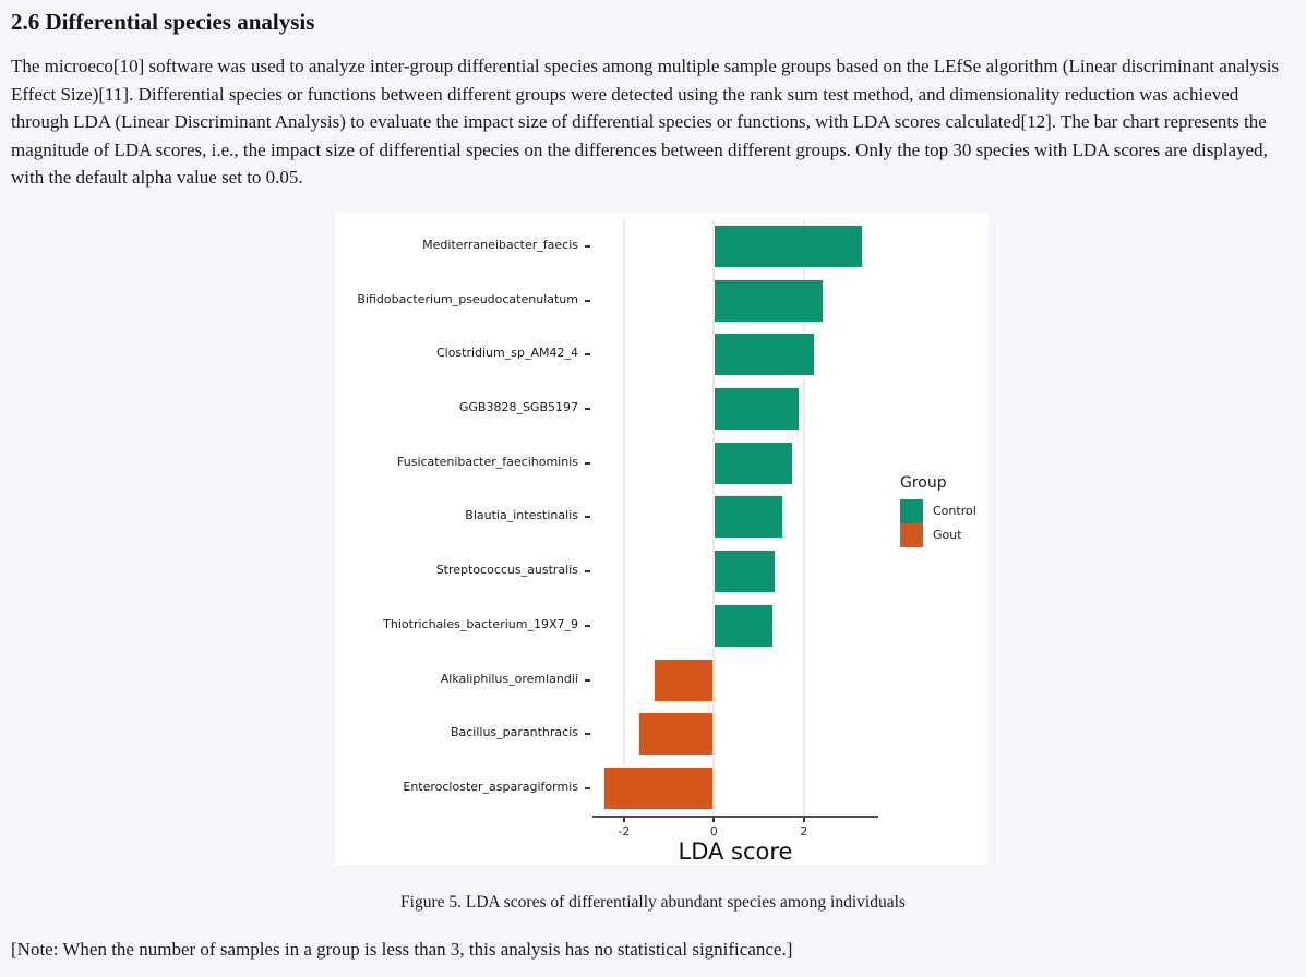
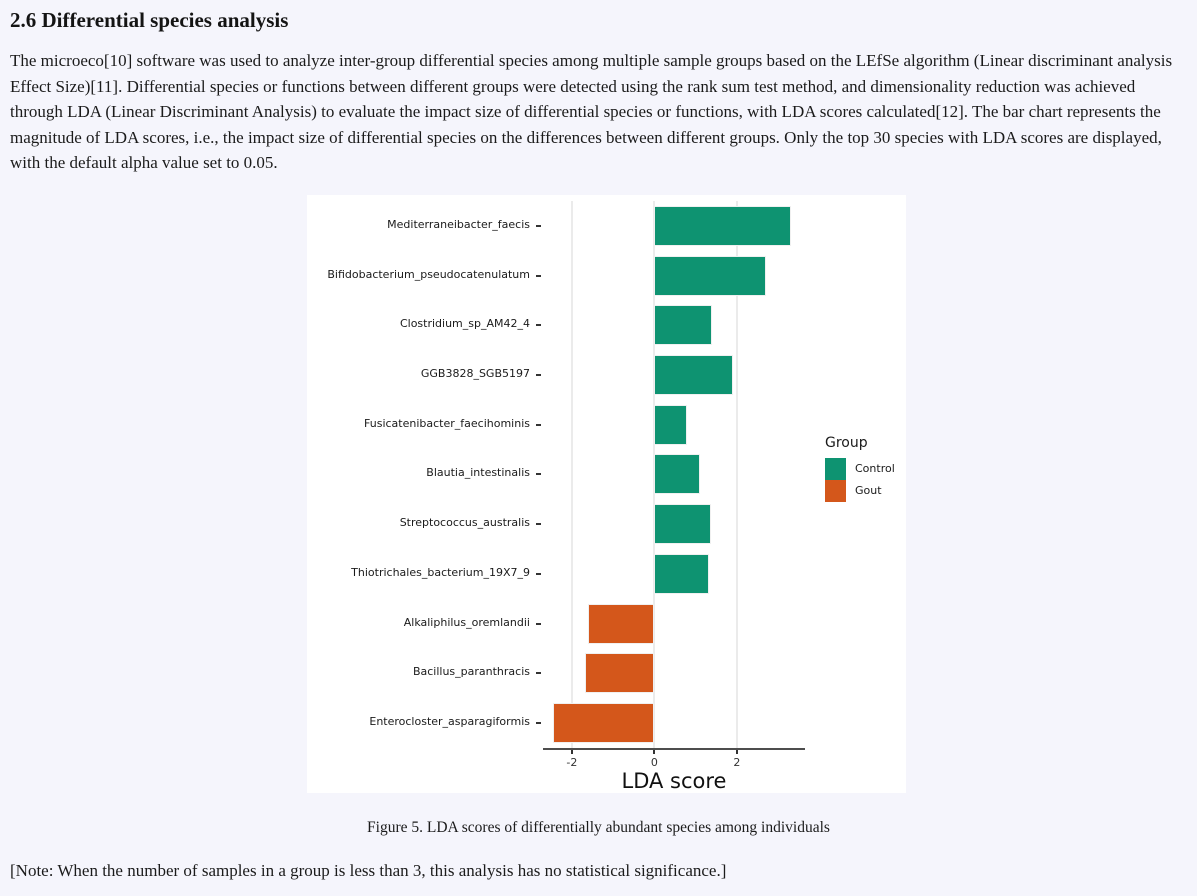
Bifidobacterium_pseudocatenulatum: 2.5 -> 2.7
Clostridium_sp_AM42_4: 2.2 -> 1.4
Fusicatenibacter_faecihominis: 1.8 -> 0.8
Blautia_intestinalis: 1.6 -> 1.1
Alkaliphilus_oremlandii: -1.4 -> -1.6
